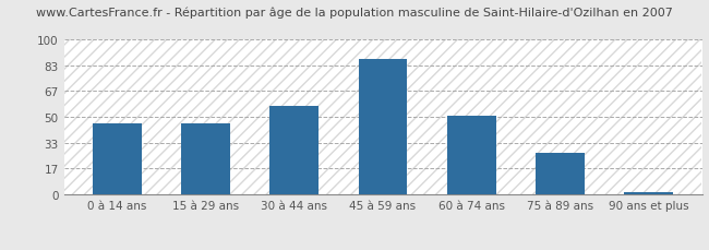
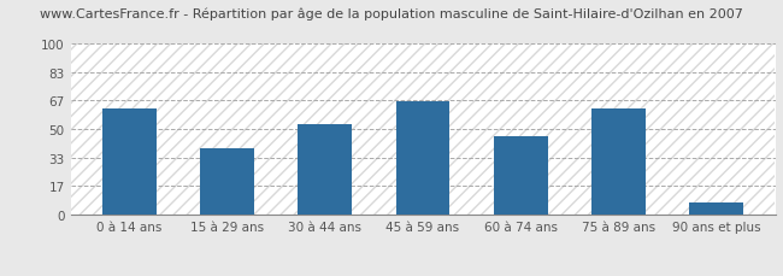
0 à 14 ans: 46 -> 62
15 à 29 ans: 46 -> 39
30 à 44 ans: 57 -> 53
45 à 59 ans: 87 -> 66
60 à 74 ans: 51 -> 46
75 à 89 ans: 27 -> 62
90 ans et plus: 2 -> 7
